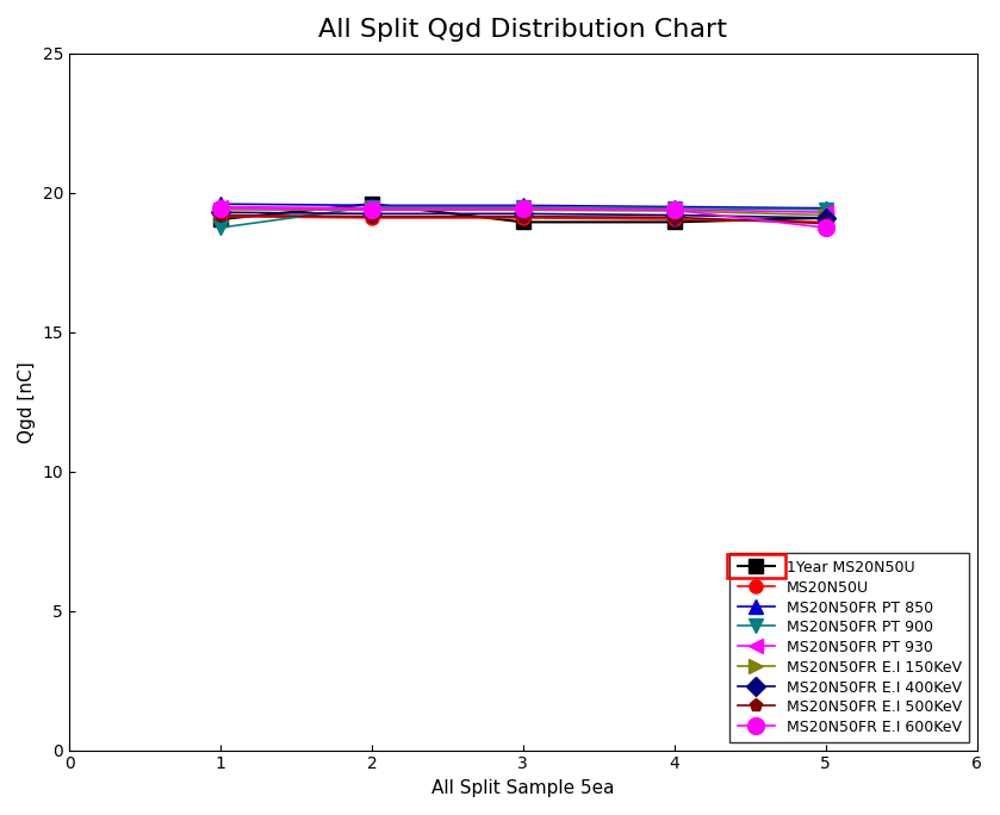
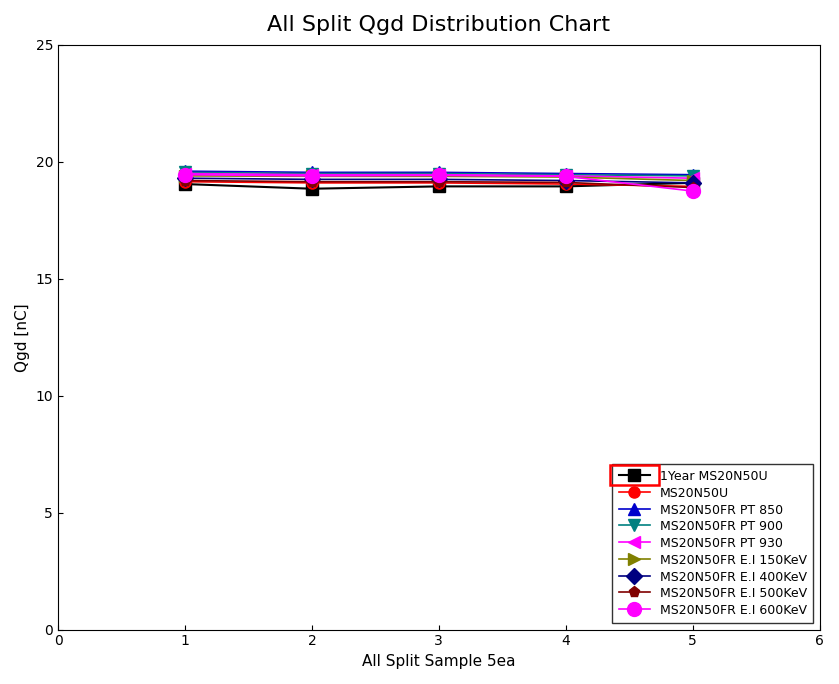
MS20N50FR PT 900/1: 18.75 -> 19.55
1Year MS20N50U/2: 19.60 -> 18.85
